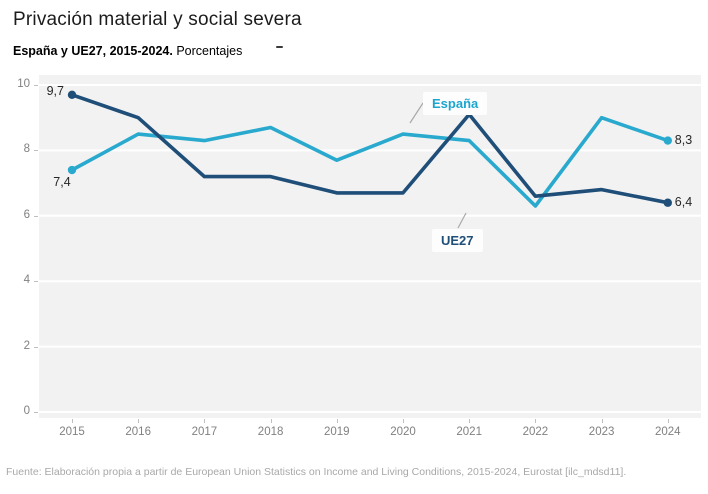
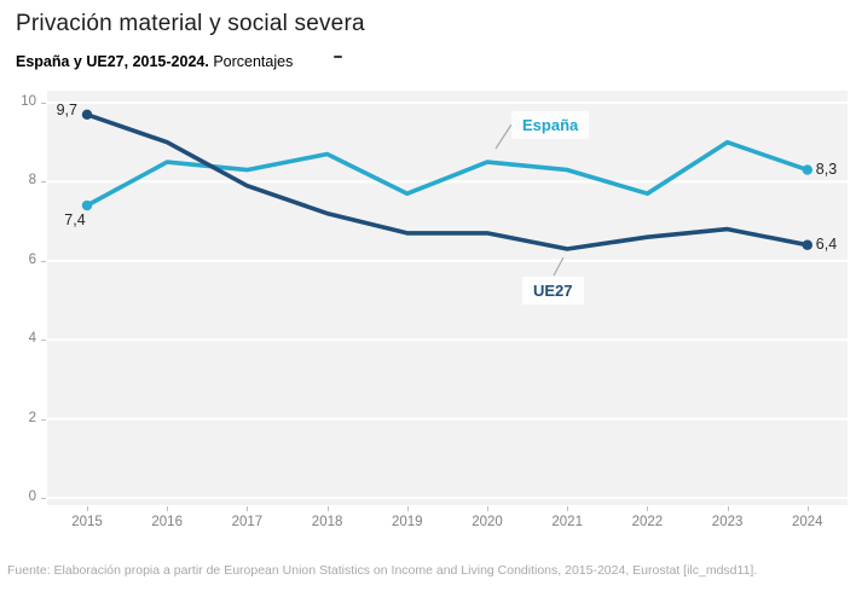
UE27/2017: 7.2 -> 7.9
UE27/2021: 9.1 -> 6.3
España/2022: 6.3 -> 7.7
